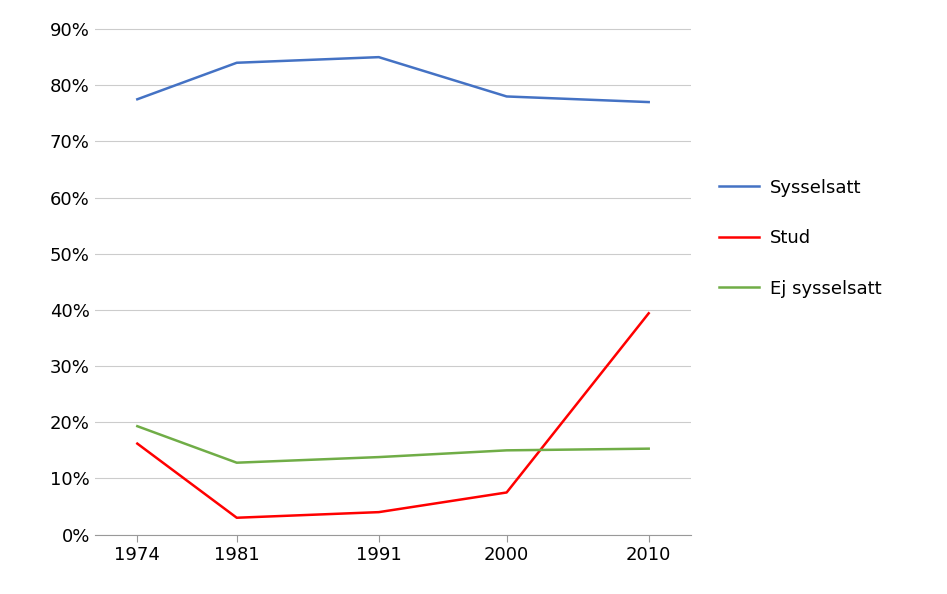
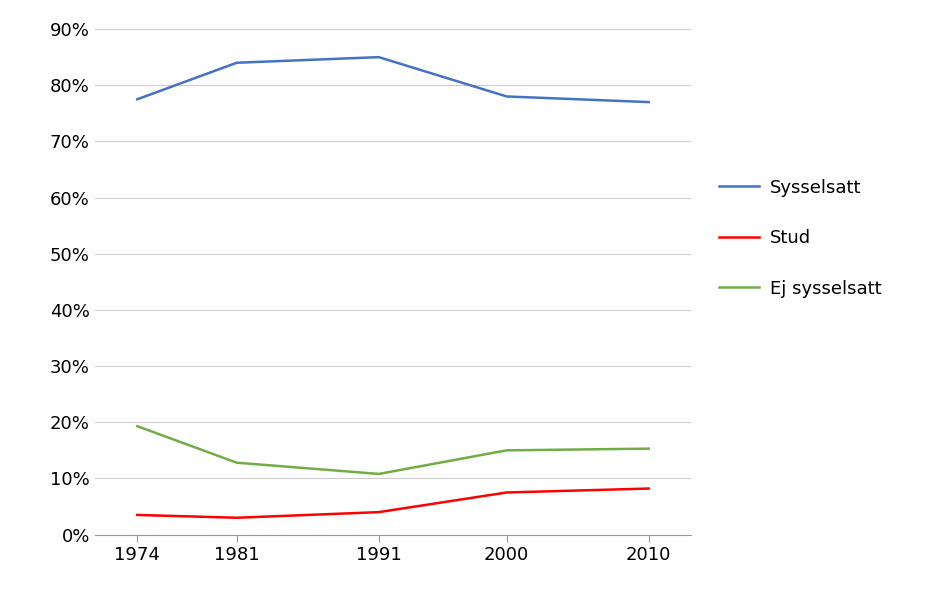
Stud/1974: 16.2% -> 3.5%
Ej sysselsatt/1991: 13.8% -> 10.8%
Stud/2010: 39.4% -> 8.2%
